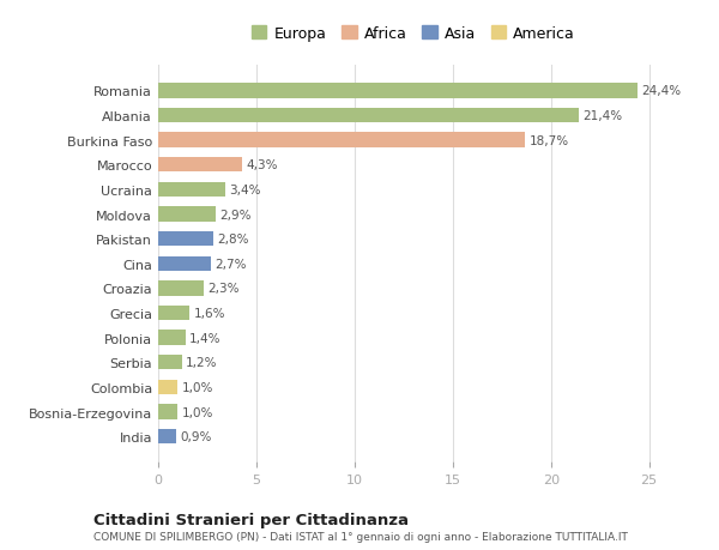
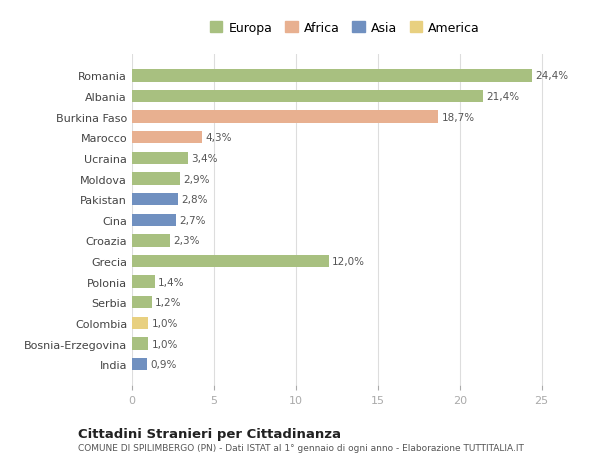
Grecia: 1,6% -> 12,0%
